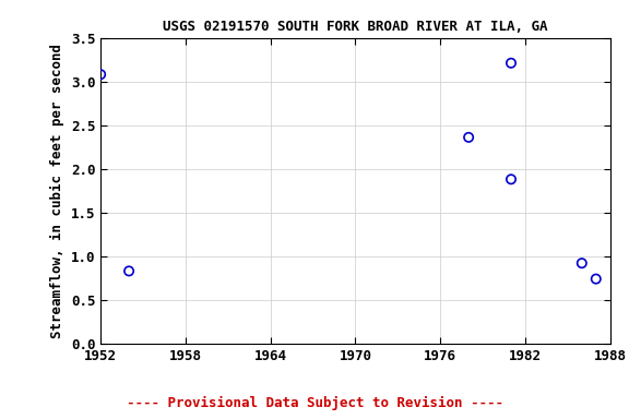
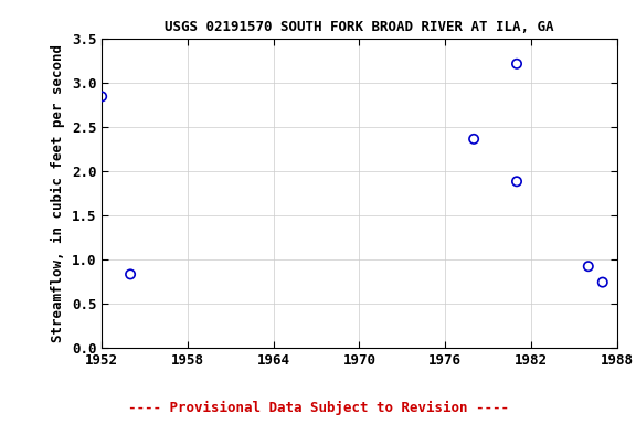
1952: 3.08 -> 2.84
